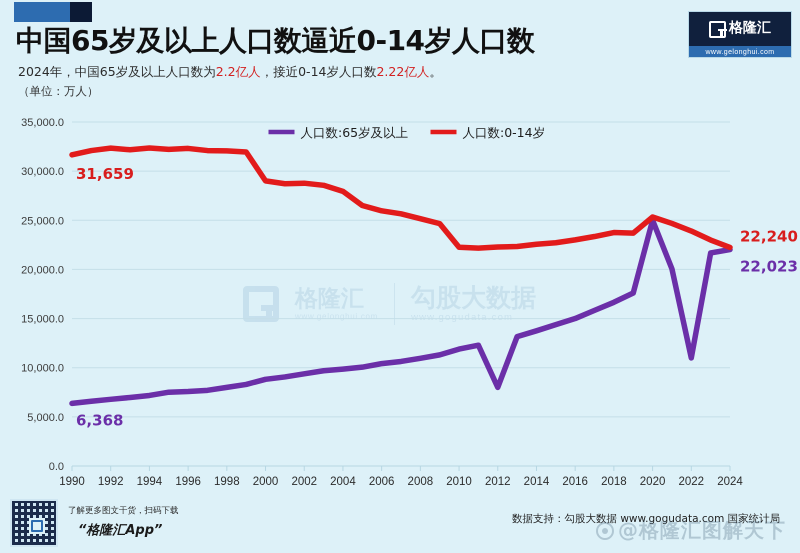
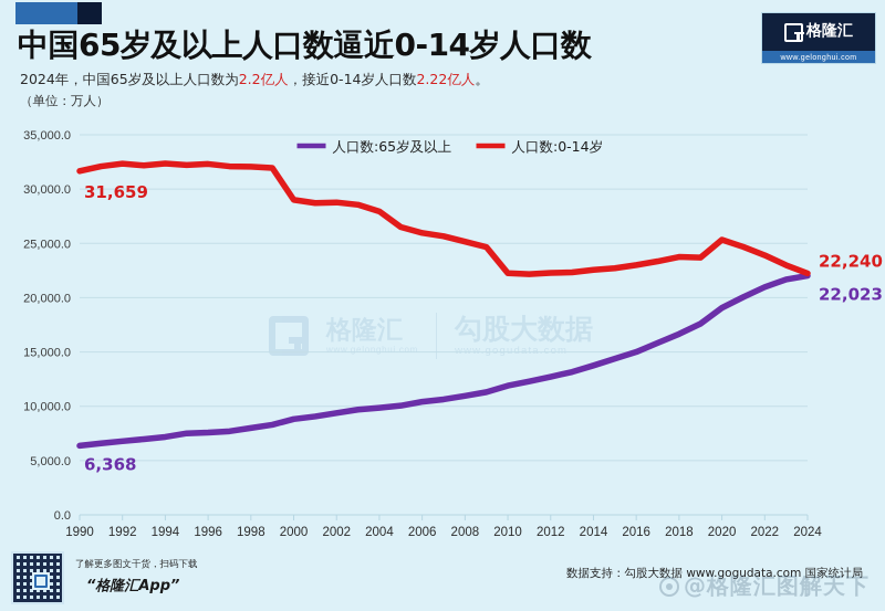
人口数:65岁及以上/2012: 8000 -> 13000
人口数:65岁及以上/2020: 25000 -> 19000
人口数:65岁及以上/2022: 11000 -> 21000
